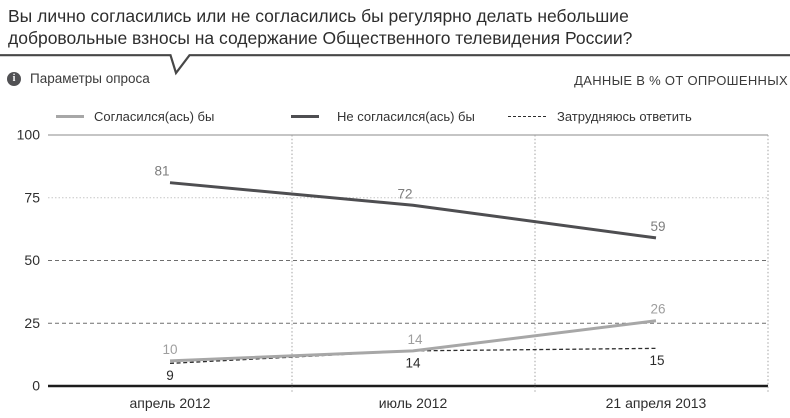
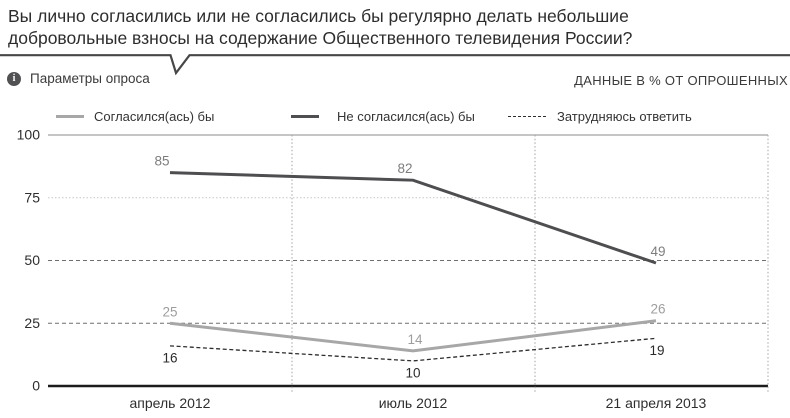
Согласился(ась) бы/апрель 2012: 10 -> 25
Не согласился(ась) бы/апрель 2012: 81 -> 85
Затрудняюсь ответить/апрель 2012: 9 -> 16
Не согласился(ась) бы/июль 2012: 72 -> 82
Затрудняюсь ответить/июль 2012: 14 -> 10
Не согласился(ась) бы/21 апреля 2013: 59 -> 49
Затрудняюсь ответить/21 апреля 2013: 15 -> 19
